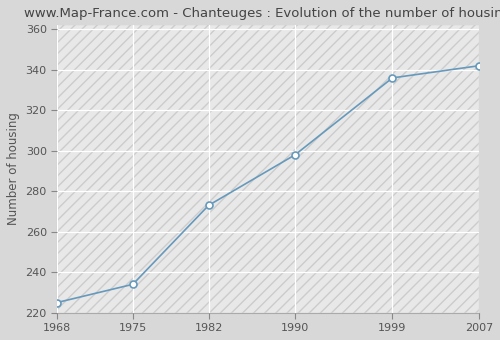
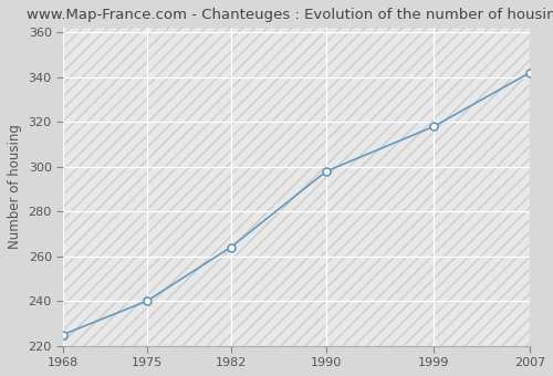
1975: 234 -> 240
1982: 273 -> 264
1999: 336 -> 318
